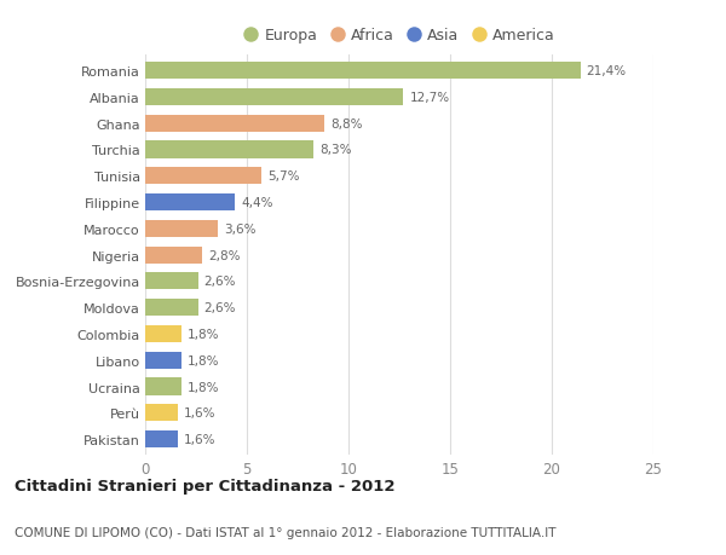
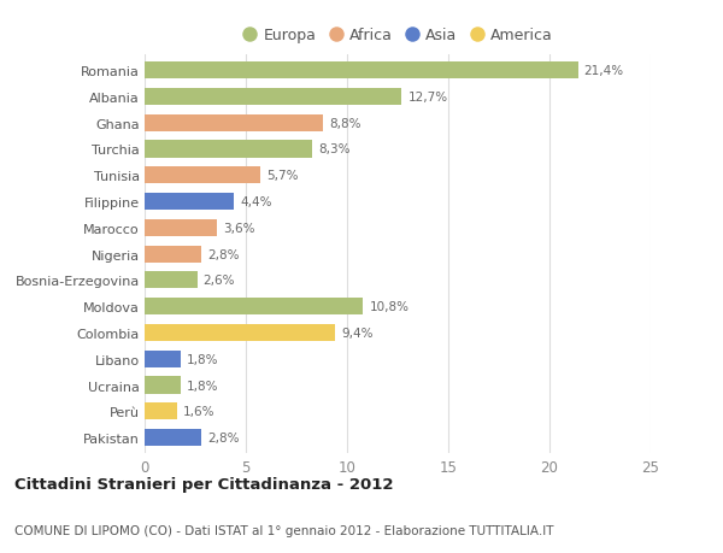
Moldova: 2,6% -> 10,8%
Colombia: 1,8% -> 9,4%
Pakistan: 1,6% -> 2,8%
